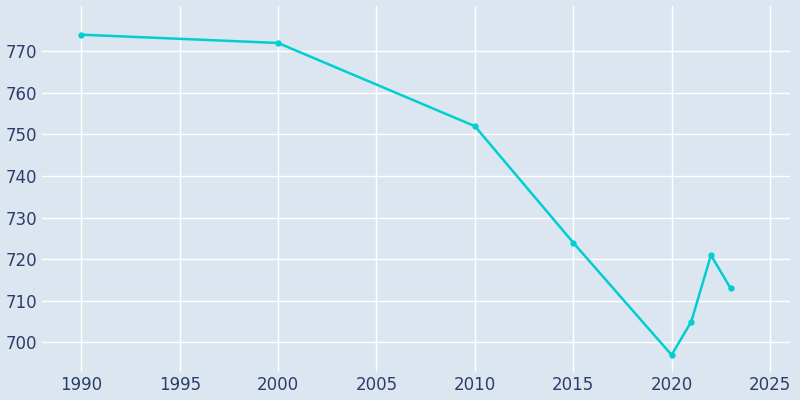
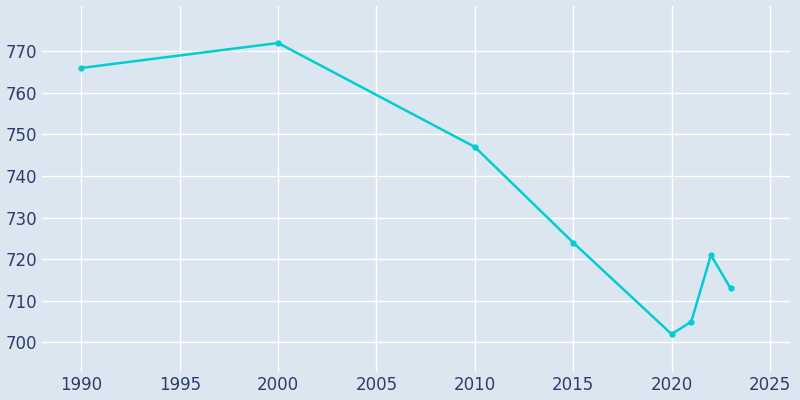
1990: 774 -> 766
2010: 752 -> 747
2020: 697 -> 702
